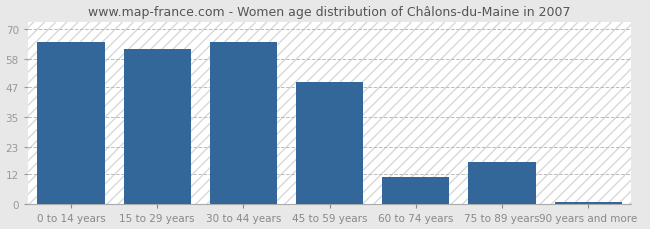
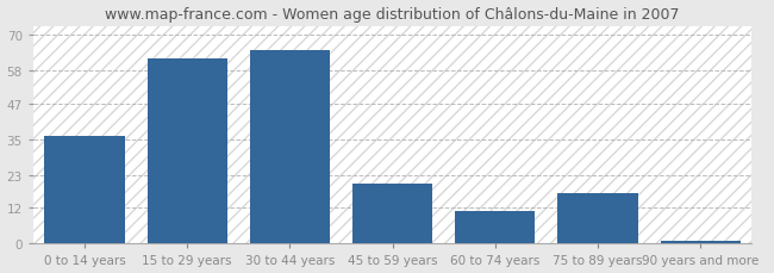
0 to 14 years: 65 -> 36
45 to 59 years: 49 -> 20
